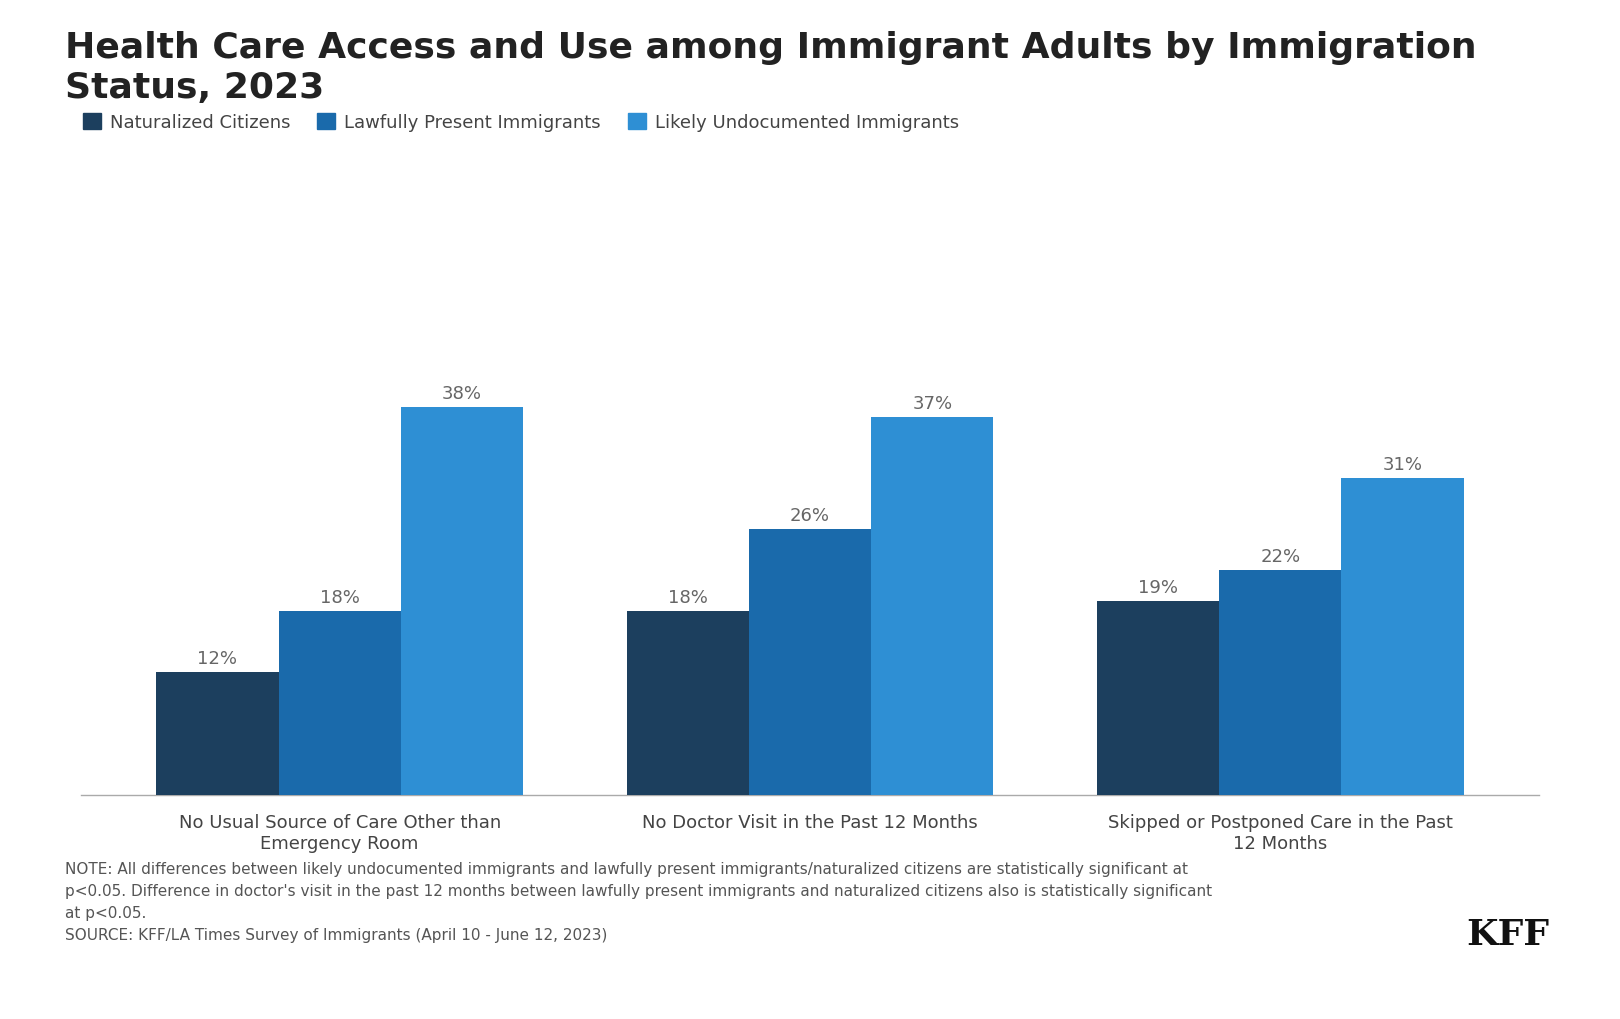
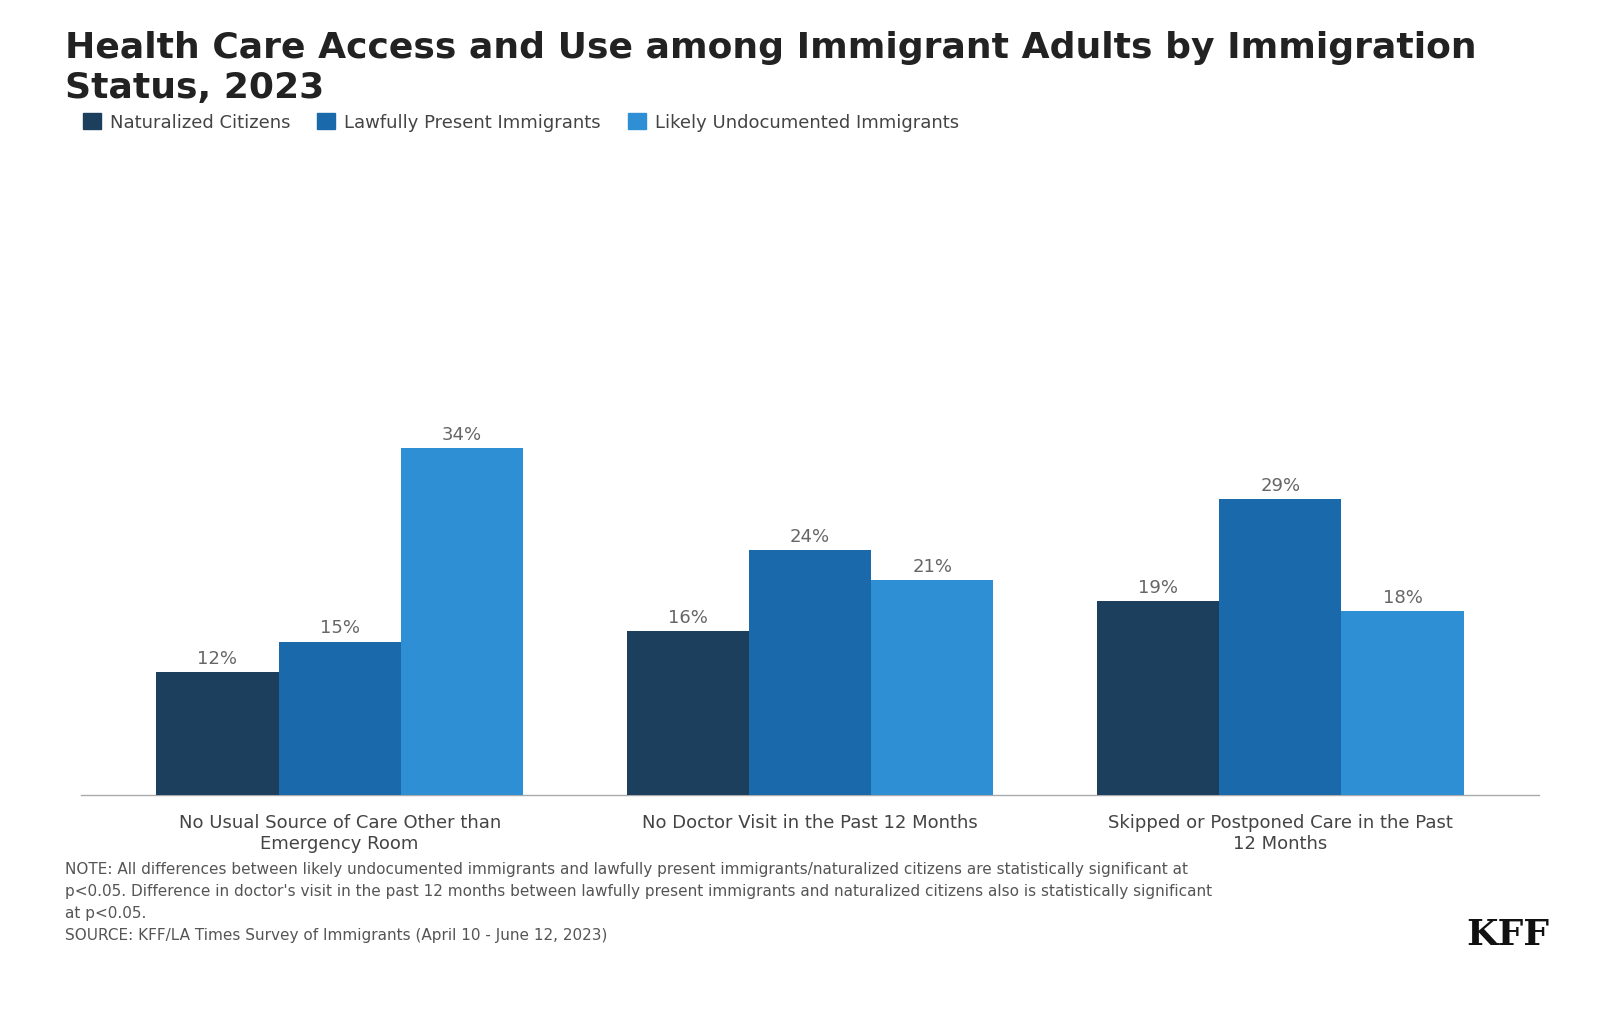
Lawfully Present Immigrants/No Usual Source of Care Other than Emergency Room: 18% -> 15%
Likely Undocumented Immigrants/No Usual Source of Care Other than Emergency Room: 38% -> 34%
Naturalized Citizens/No Doctor Visit in the Past 12 Months: 18% -> 16%
Lawfully Present Immigrants/No Doctor Visit in the Past 12 Months: 26% -> 24%
Likely Undocumented Immigrants/No Doctor Visit in the Past 12 Months: 37% -> 21%
Lawfully Present Immigrants/Skipped or Postponed Care in the Past 12 Months: 22% -> 29%
Likely Undocumented Immigrants/Skipped or Postponed Care in the Past 12 Months: 31% -> 18%
